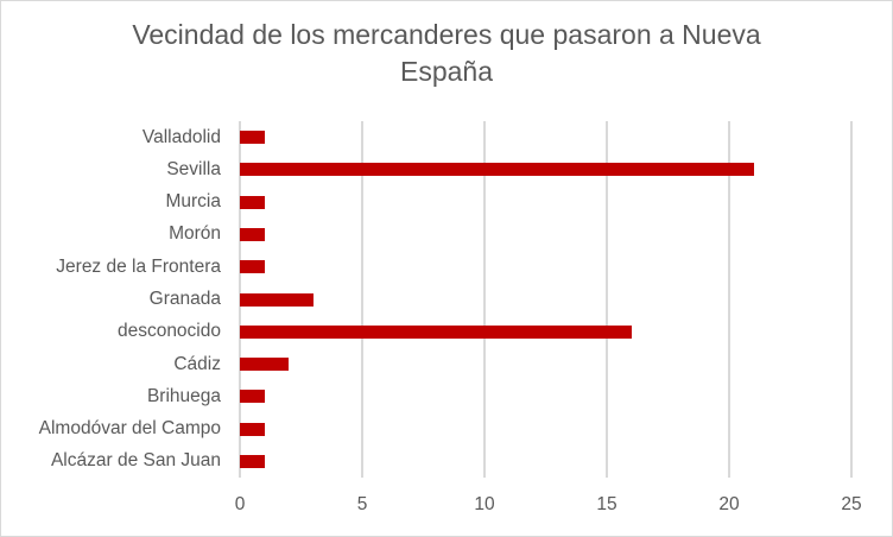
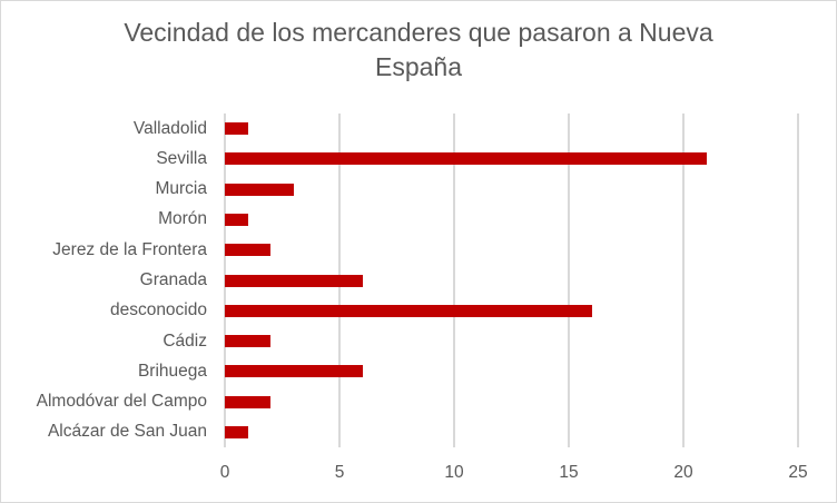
Murcia: 1 -> 3
Jerez de la Frontera: 1 -> 2
Granada: 3 -> 6
Brihuega: 1 -> 6
Almodóvar del Campo: 1 -> 2
